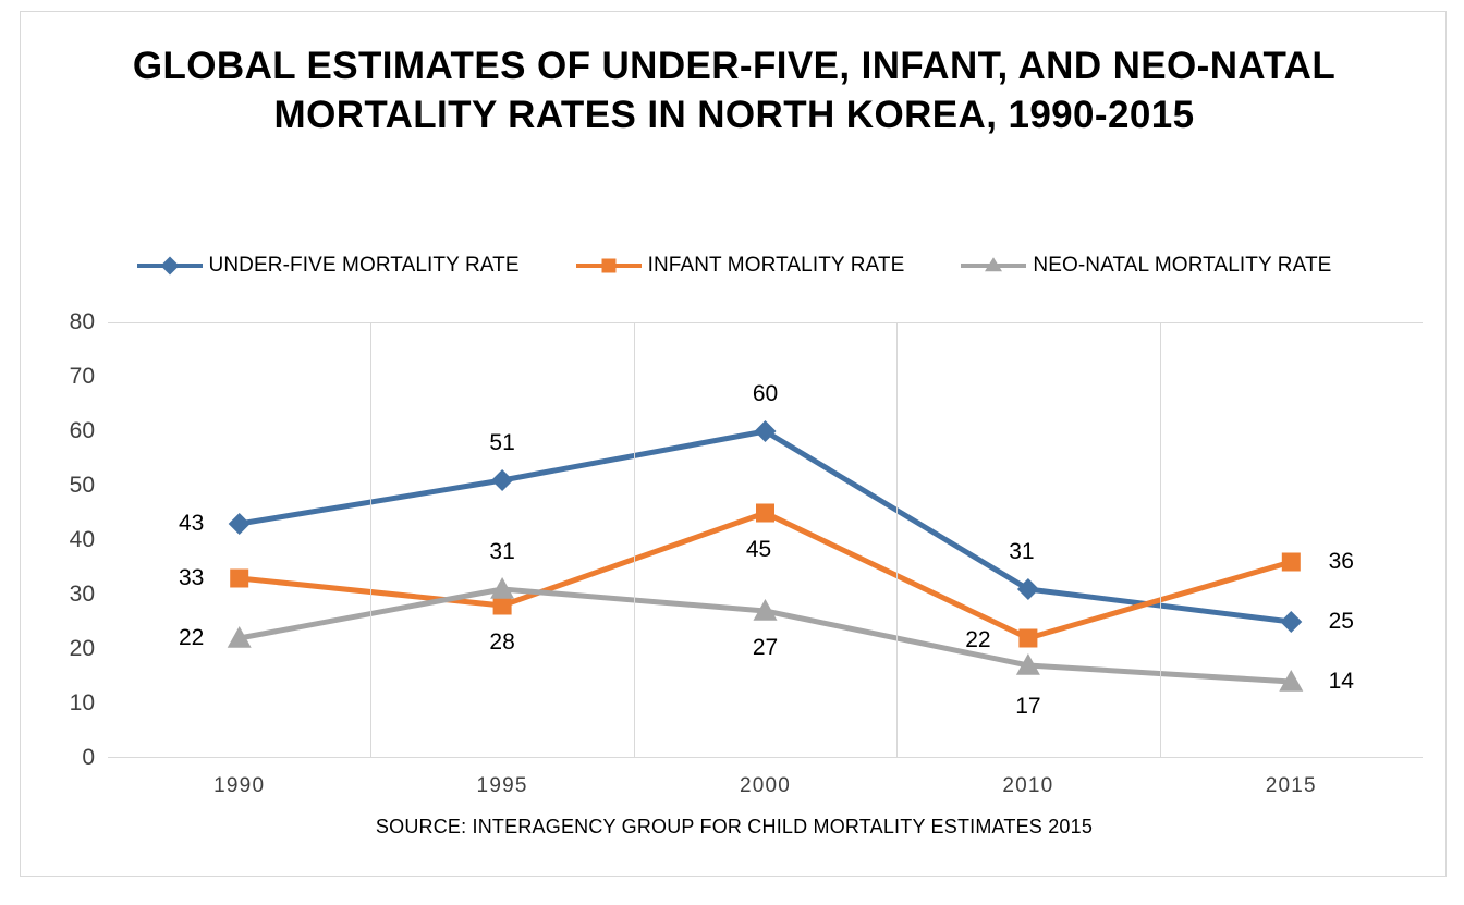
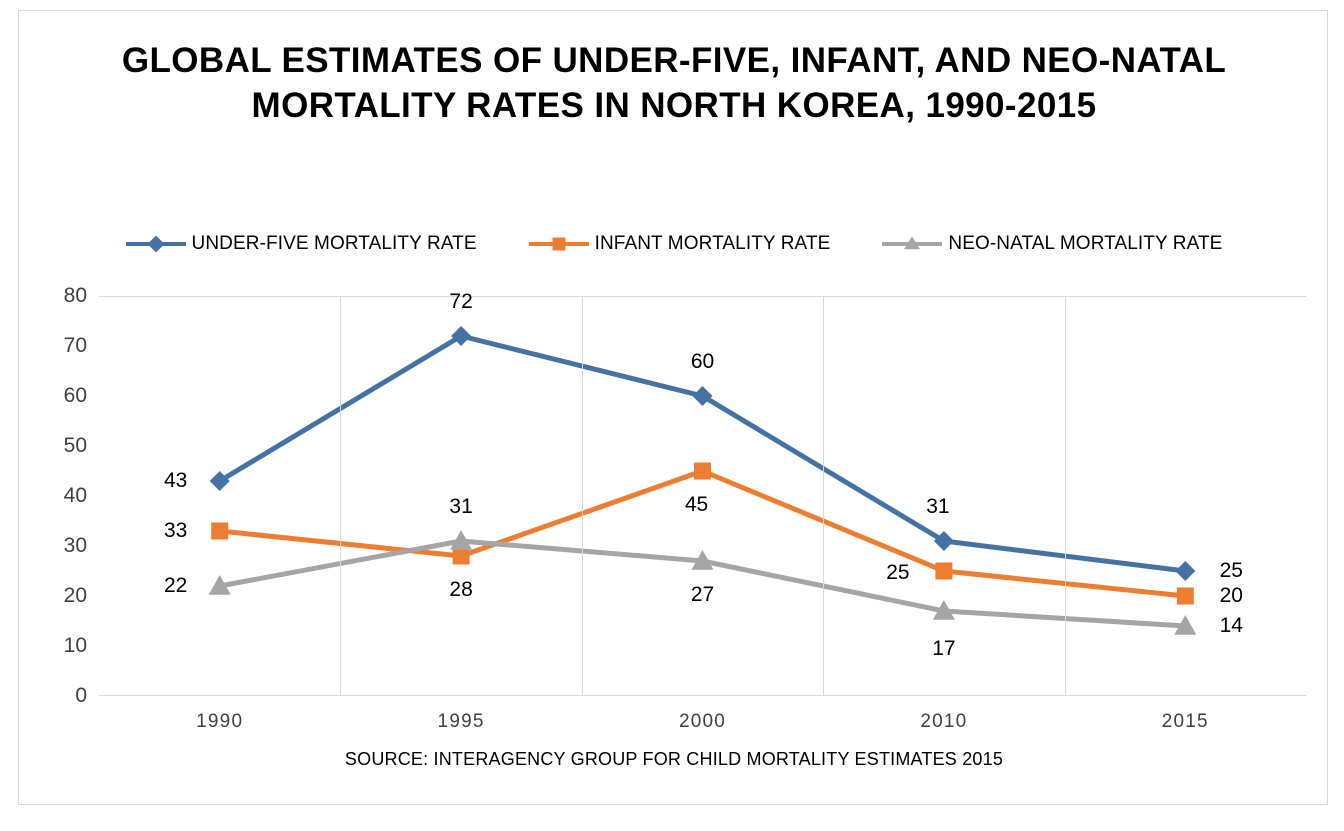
UNDER-FIVE MORTALITY RATE/1995: 51 -> 72
INFANT MORTALITY RATE/2010: 22 -> 25
INFANT MORTALITY RATE/2015: 36 -> 20
